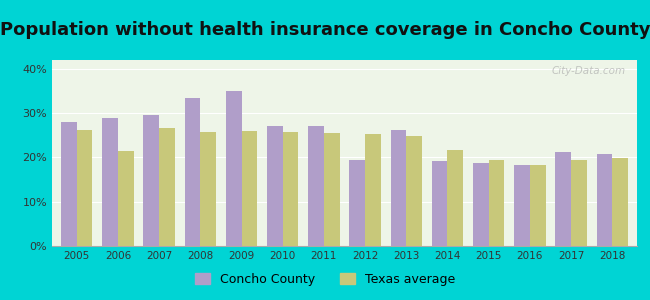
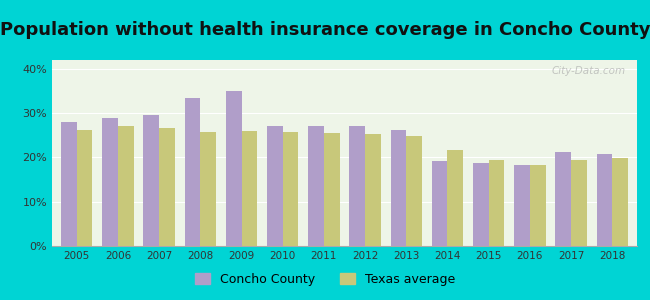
Texas average/2006: 21.5% -> 27.1%
Concho County/2012: 19.5% -> 27.2%
